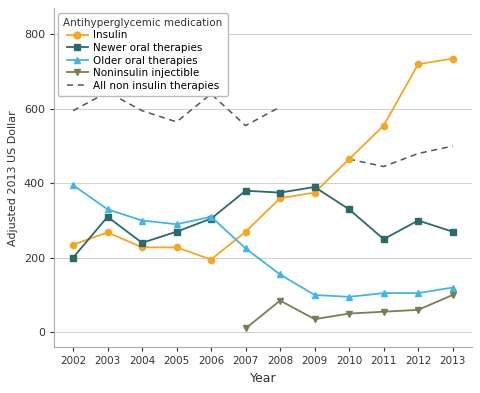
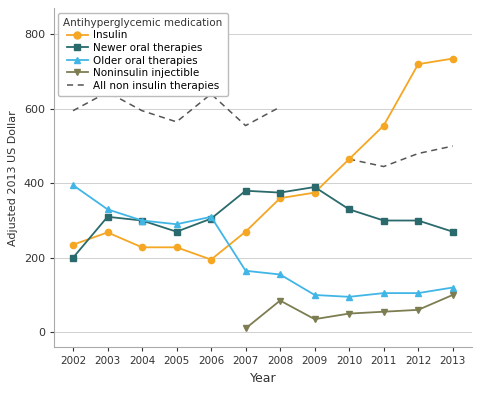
Newer oral therapies/2004: 240 -> 300
Older oral therapies/2007: 225 -> 165
Newer oral therapies/2011: 250 -> 300
